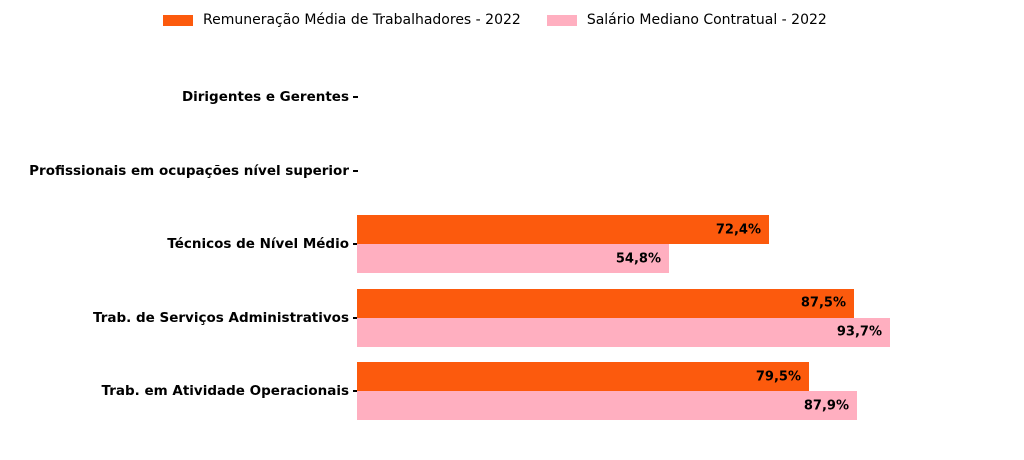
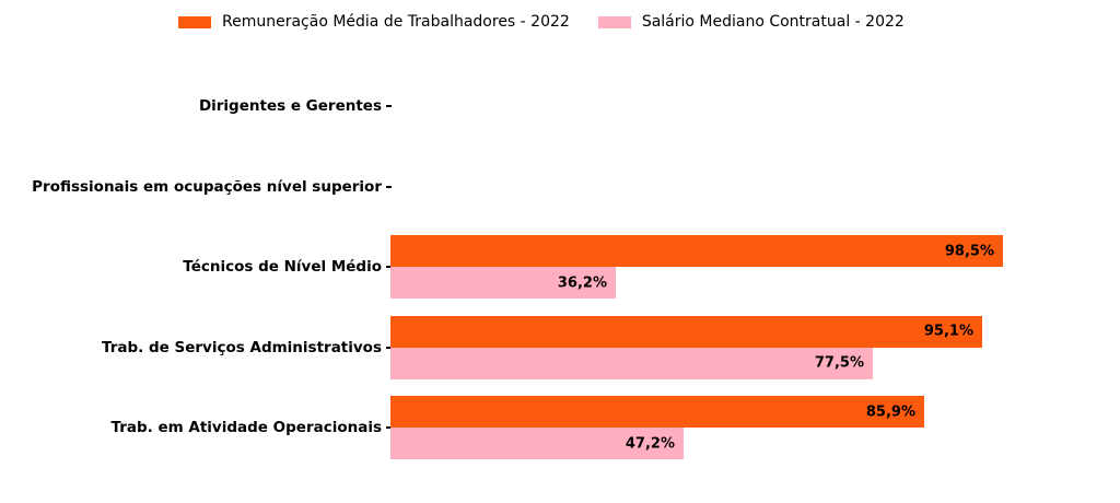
Remuneração Média de Trabalhadores - 2022/Técnicos de Nível Médio: 72,4% -> 98,5%
Salário Mediano Contratual - 2022/Técnicos de Nível Médio: 54,8% -> 36,2%
Remuneração Média de Trabalhadores - 2022/Trab. de Serviços Administrativos: 87,5% -> 95,1%
Salário Mediano Contratual - 2022/Trab. de Serviços Administrativos: 93,7% -> 77,5%
Remuneração Média de Trabalhadores - 2022/Trab. em Atividade Operacionais: 79,5% -> 85,9%
Salário Mediano Contratual - 2022/Trab. em Atividade Operacionais: 87,9% -> 47,2%
